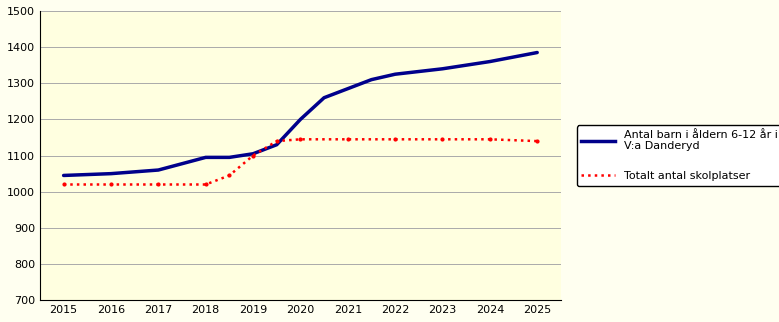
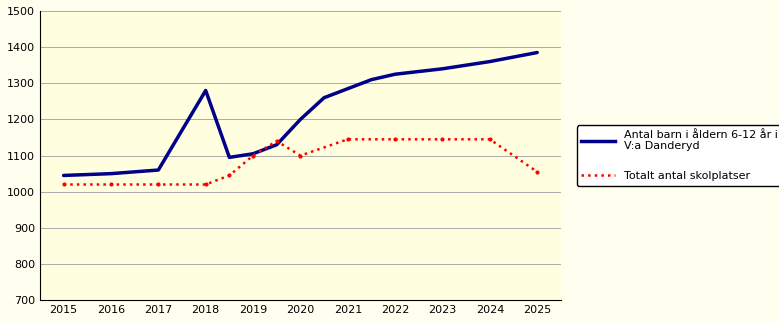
Antal barn i åldern 6-12 år i V:a Danderyd/2018: 1095 -> 1280
Totalt antal skolplatser/2020: 1145 -> 1100
Totalt antal skolplatser/2025: 1140 -> 1055
